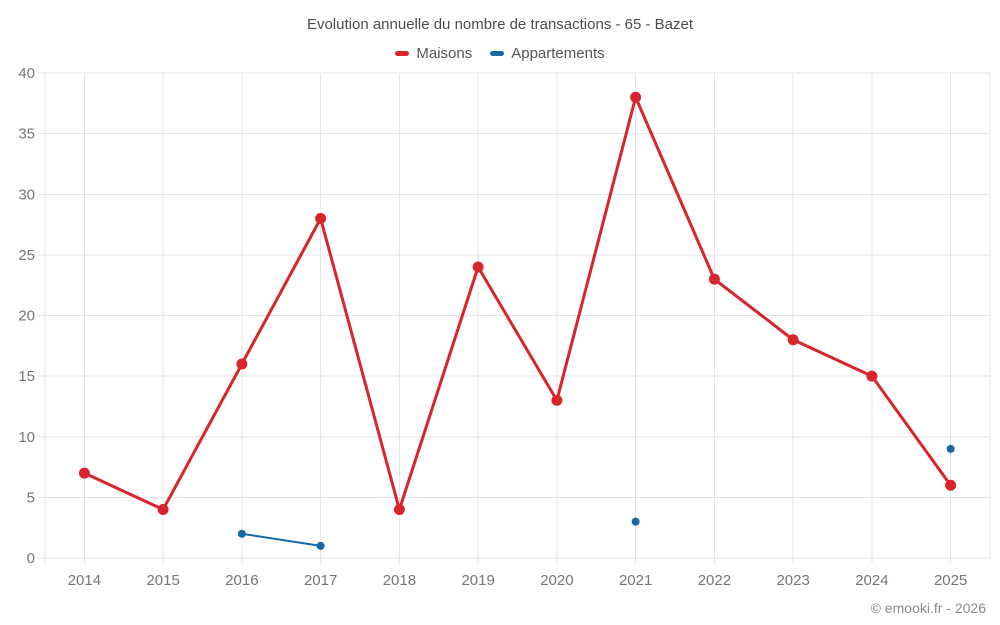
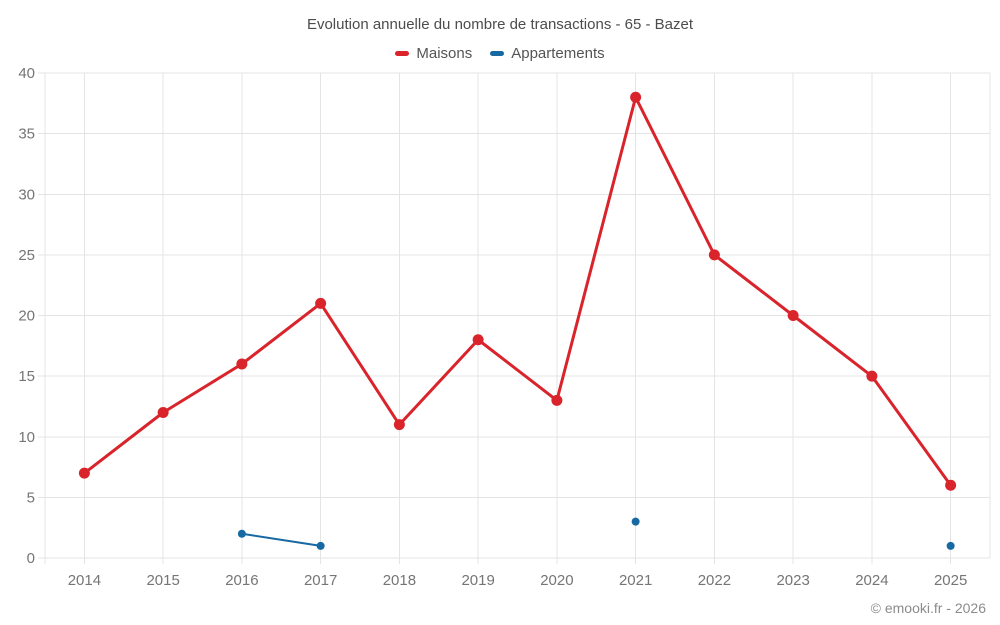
Maisons/2015: 4 -> 12
Maisons/2017: 28 -> 21
Maisons/2018: 4 -> 11
Maisons/2019: 24 -> 18
Maisons/2022: 23 -> 25
Maisons/2023: 18 -> 20
Appartements/2025: 9 -> 1
